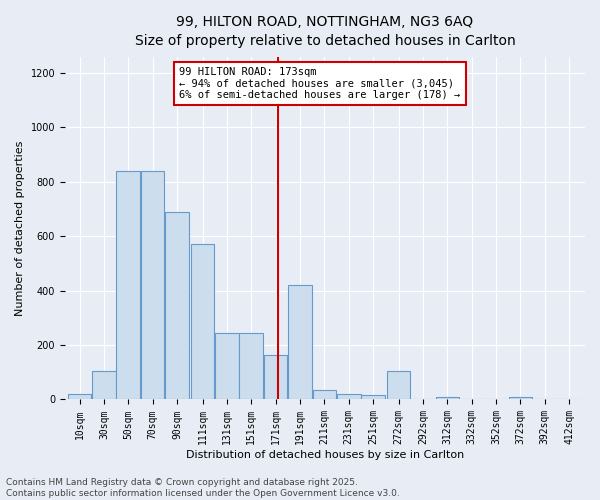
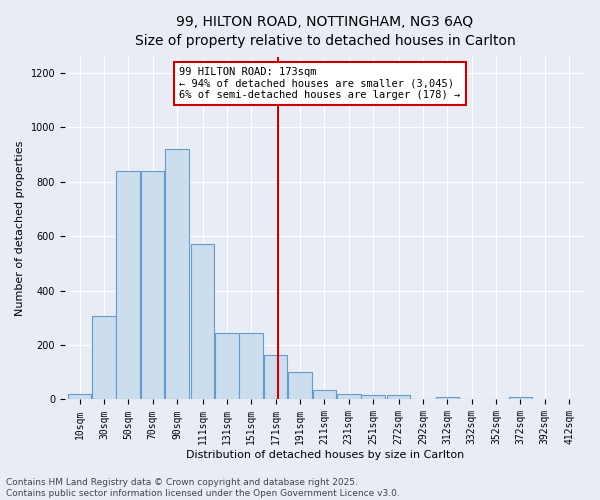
30sqm: 105 -> 305
90sqm: 690 -> 920
191sqm: 420 -> 100
272sqm: 105 -> 15
